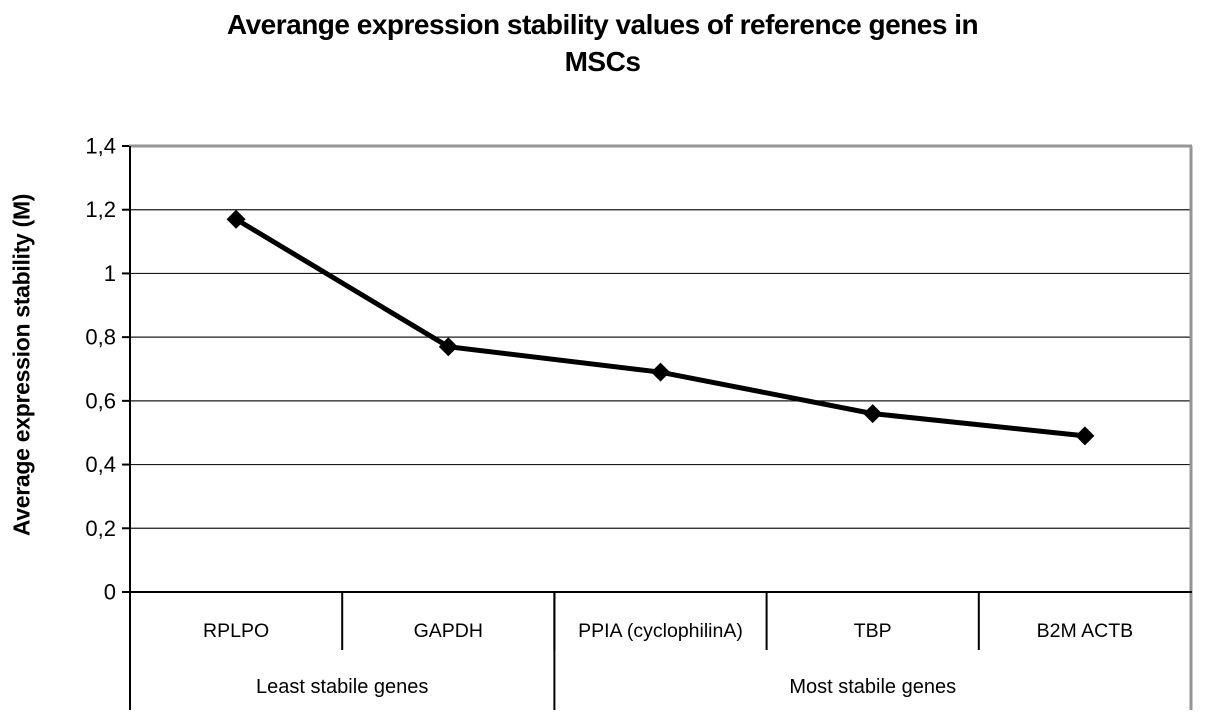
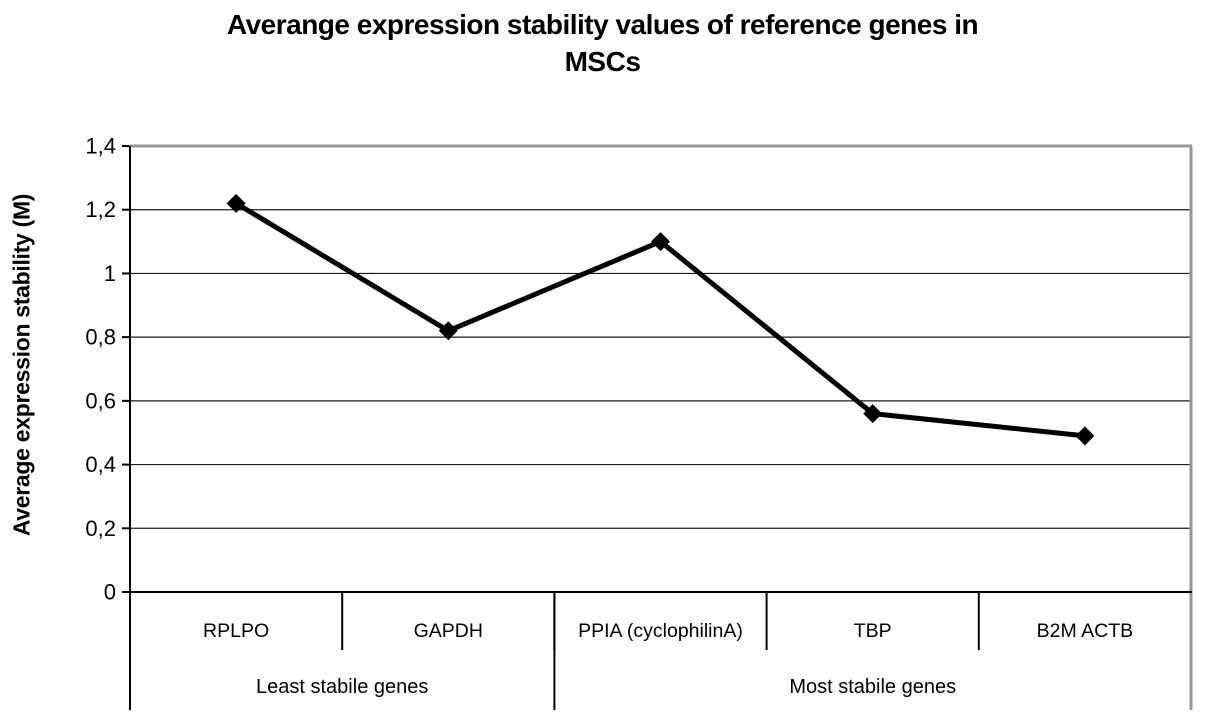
RPLPO: 1,17 -> 1,22
GAPDH: 0,77 -> 0,82
PPIA (cyclophilinA): 0,69 -> 1,10
